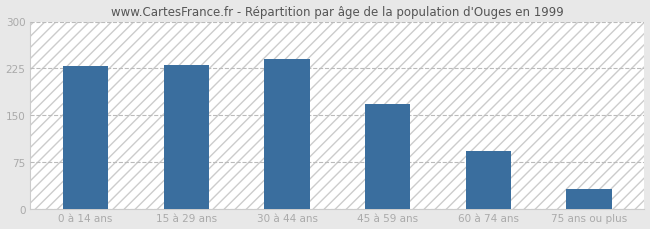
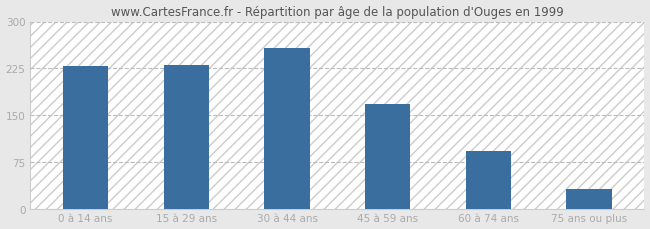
30 à 44 ans: 240 -> 258
